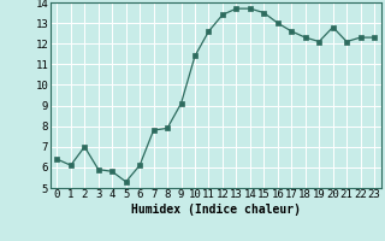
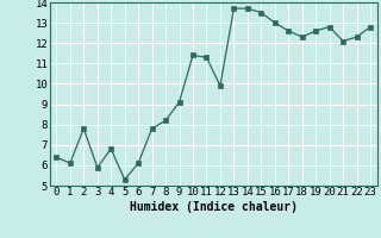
2: 7.0 -> 7.8
4: 5.8 -> 6.8
8: 7.9 -> 8.2
11: 12.6 -> 11.3
12: 13.4 -> 9.9
19: 12.1 -> 12.6
23: 12.3 -> 12.8
